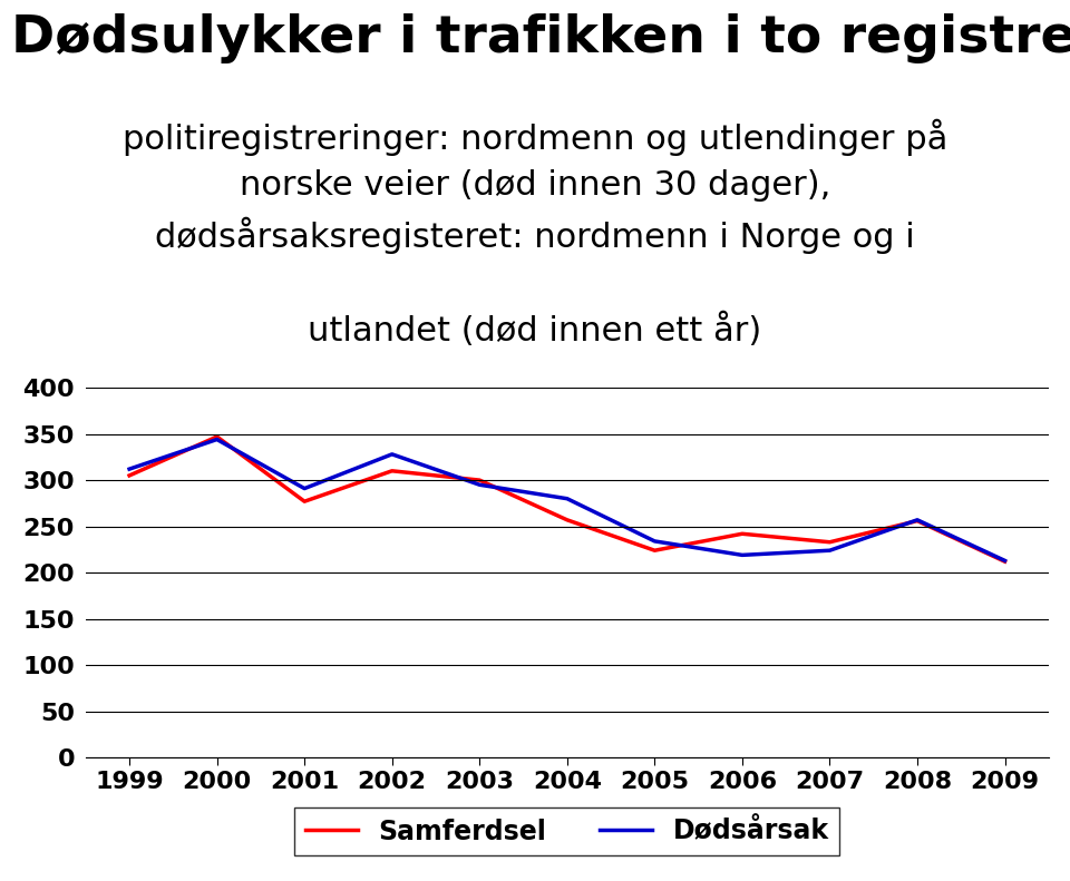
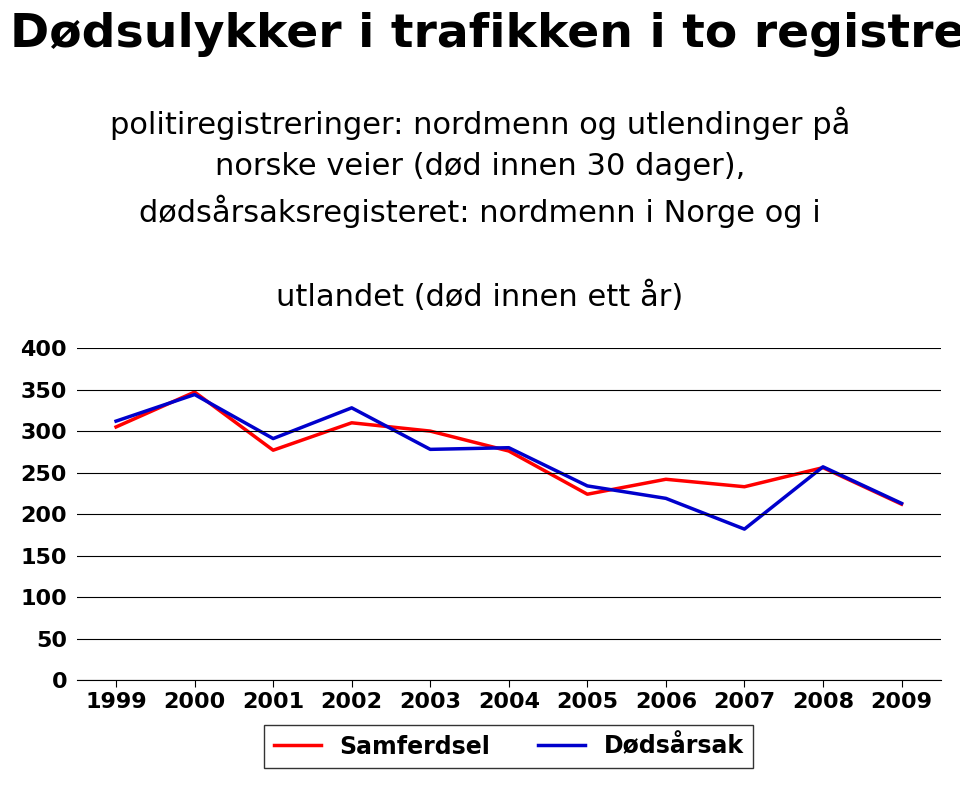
Dødsårsak/2003: 295 -> 278
Samferdsel/2004: 257 -> 276
Dødsårsak/2007: 224 -> 182
